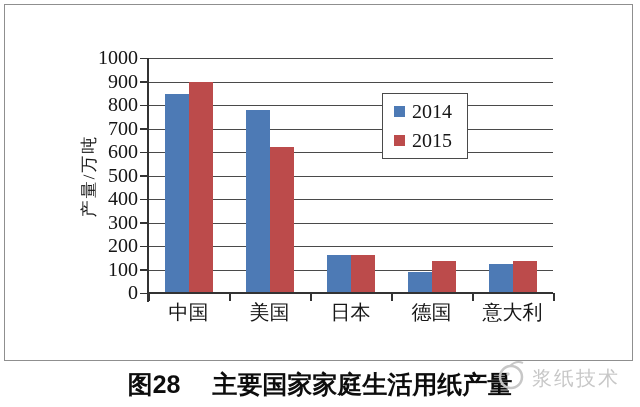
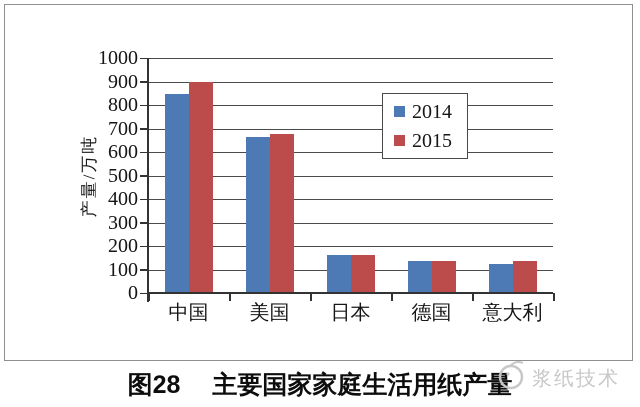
2014/美国: 780 -> 660
2015/美国: 620 -> 680
2014/德国: 90 -> 140
